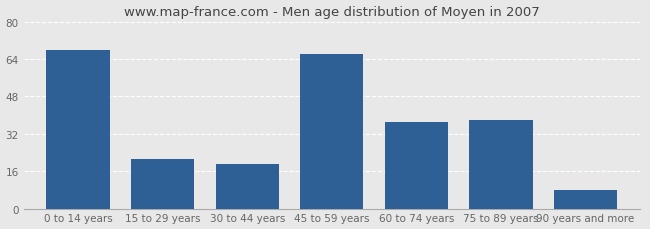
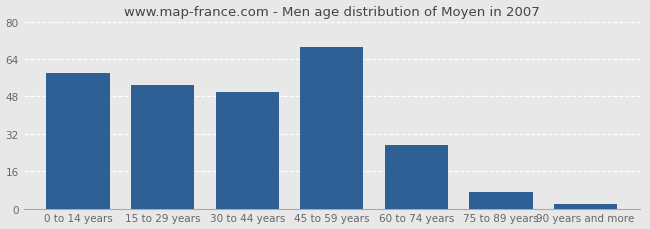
0 to 14 years: 68 -> 58
15 to 29 years: 21 -> 53
30 to 44 years: 19 -> 50
45 to 59 years: 66 -> 69
60 to 74 years: 37 -> 27
75 to 89 years: 38 -> 7
90 years and more: 8 -> 2
